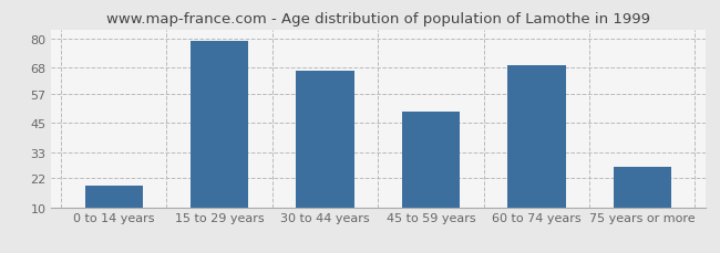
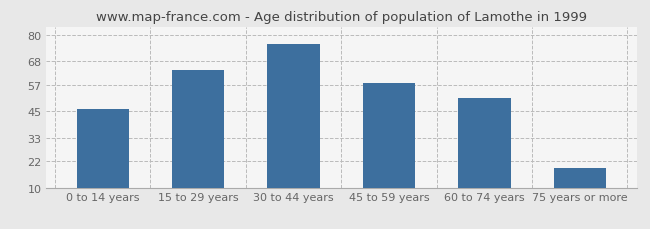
0 to 14 years: 19 -> 46
15 to 29 years: 79 -> 64
30 to 44 years: 67 -> 76
45 to 59 years: 50 -> 58
60 to 74 years: 69 -> 51
75 years or more: 27 -> 19
